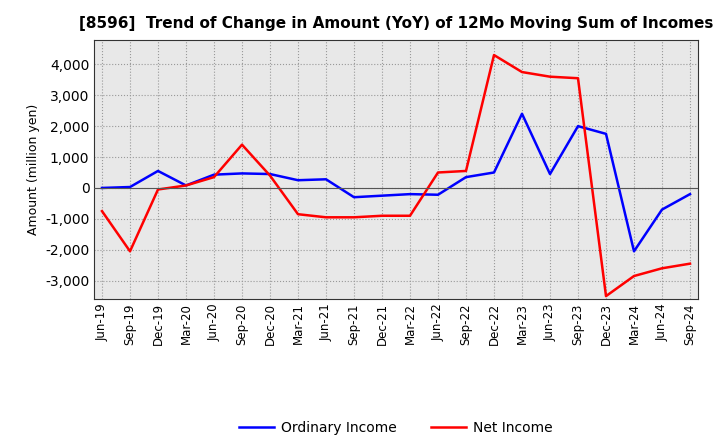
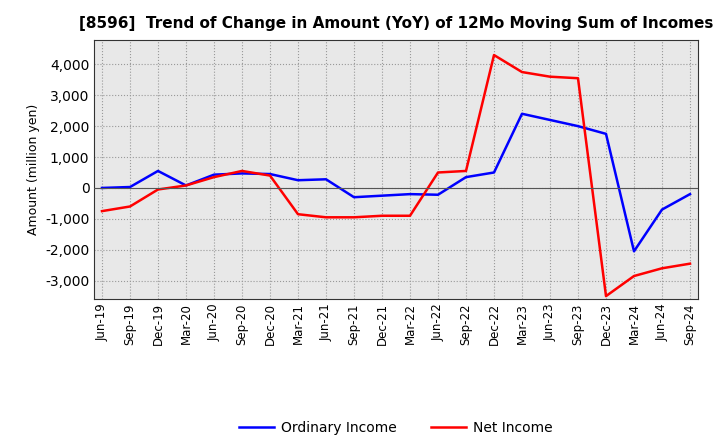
Net Income/Sep-19: -2,050 -> -600
Net Income/Sep-20: 1,400 -> 550
Ordinary Income/Jun-23: 450 -> 2,200
